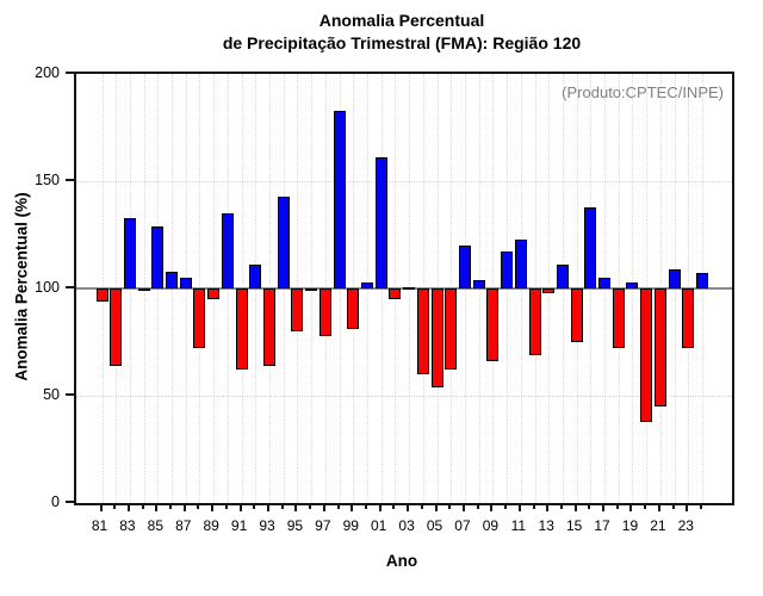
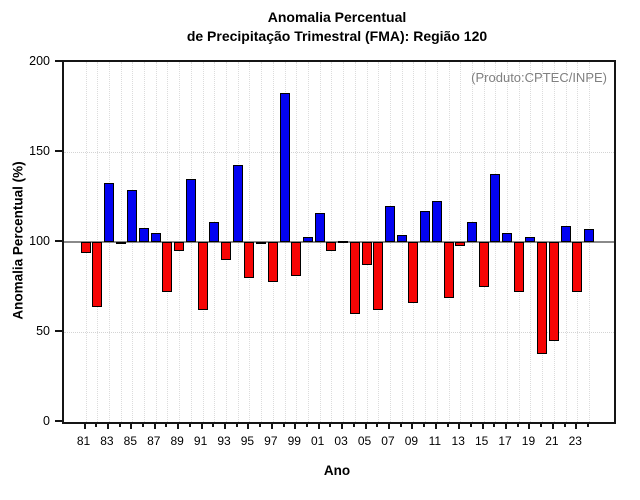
93: 64 -> 90
01: 161 -> 116
05: 54 -> 87
